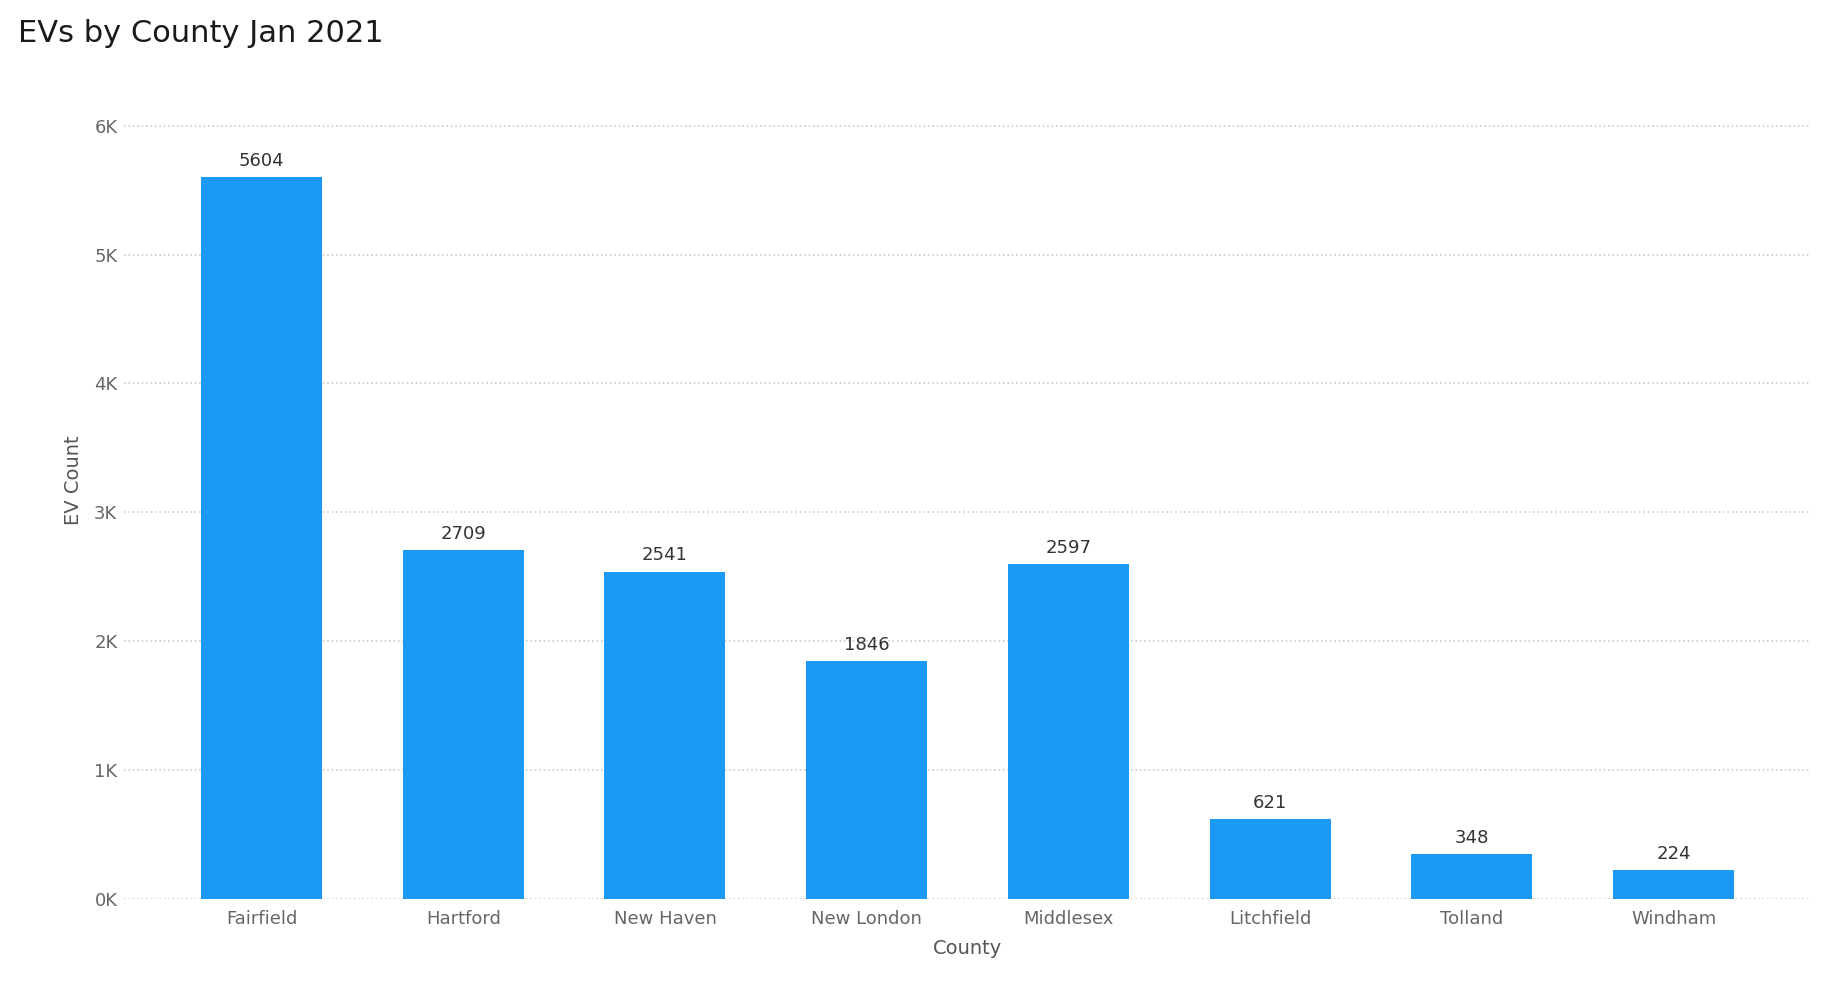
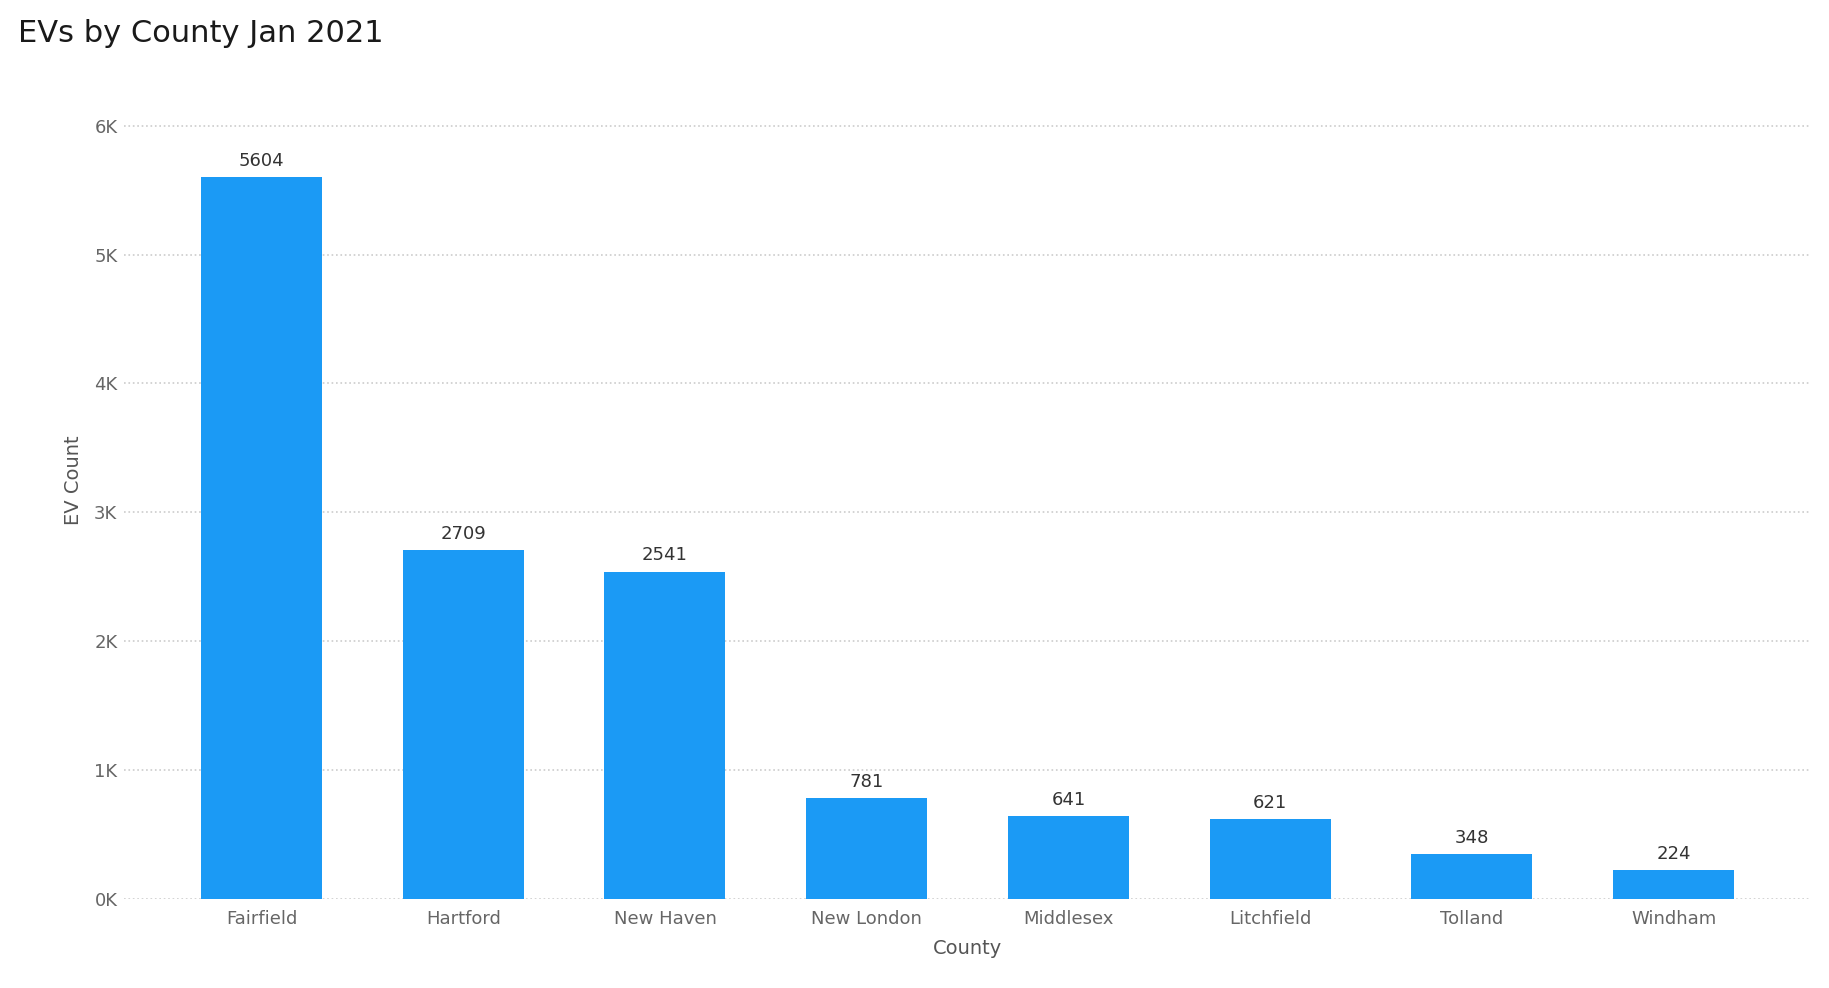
New London: 1846 -> 781
Middlesex: 2597 -> 641
